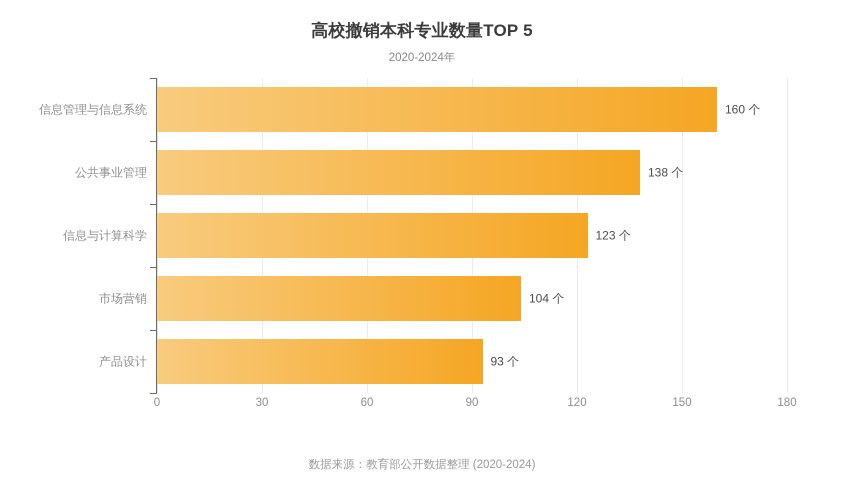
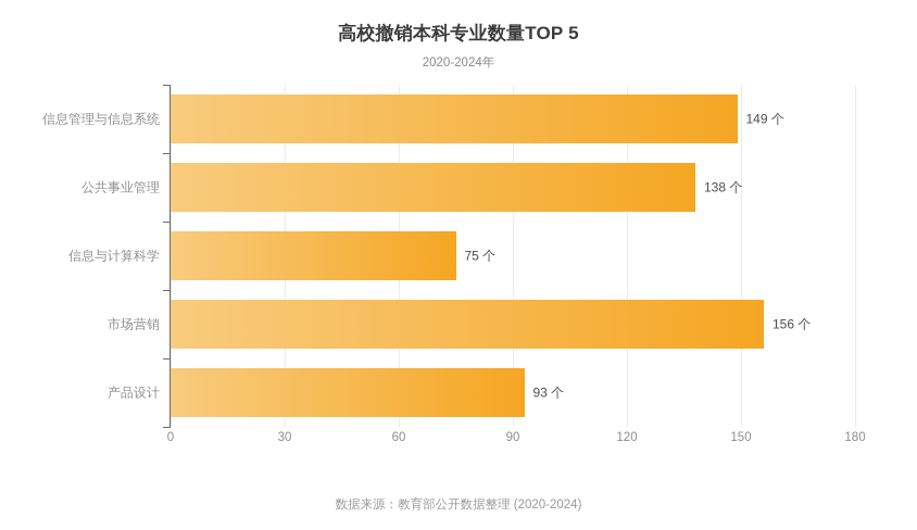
信息管理与信息系统: 160 -> 149
信息与计算科学: 123 -> 75
市场营销: 104 -> 156
